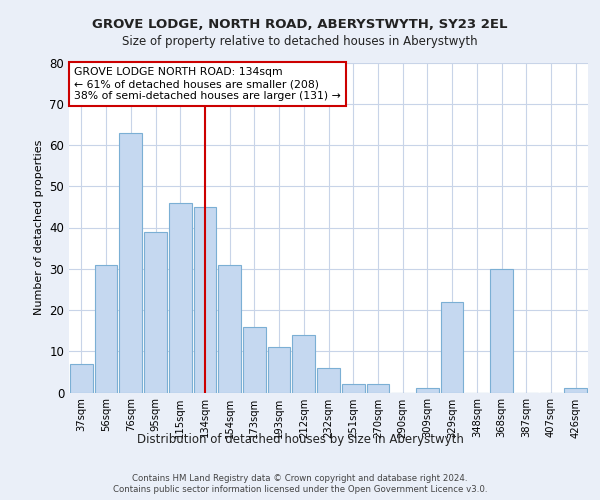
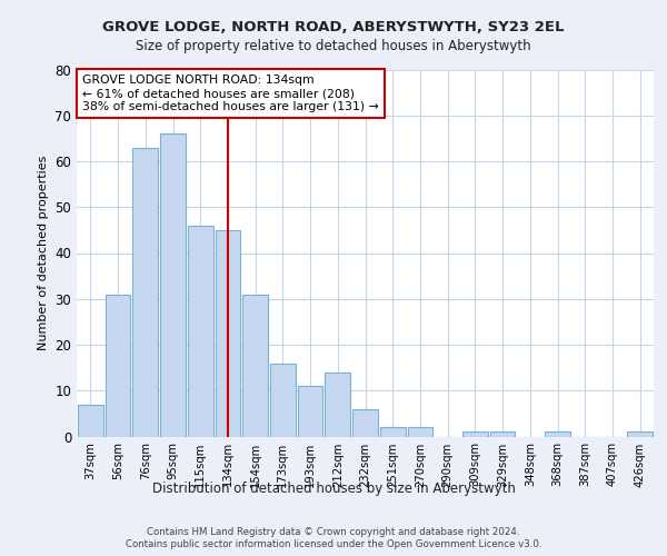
95sqm: 39 -> 66
329sqm: 22 -> 1
368sqm: 30 -> 1
